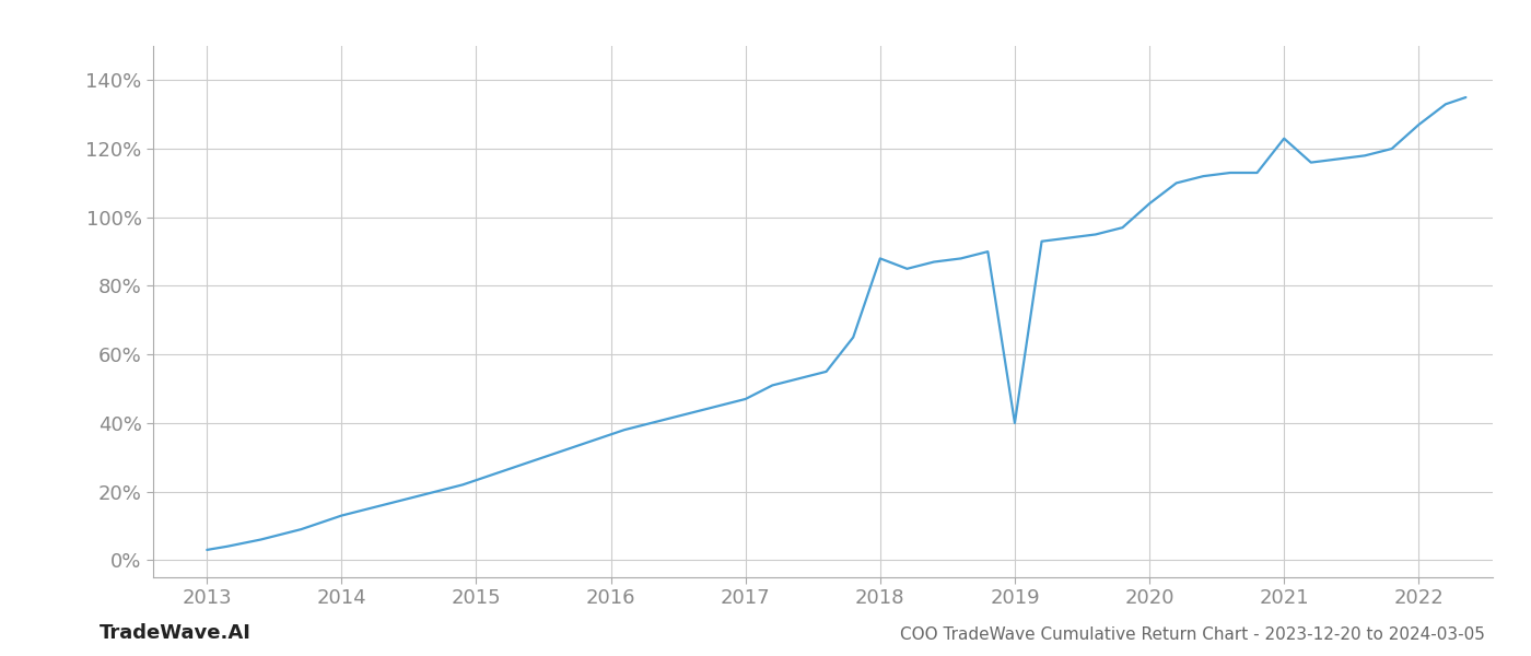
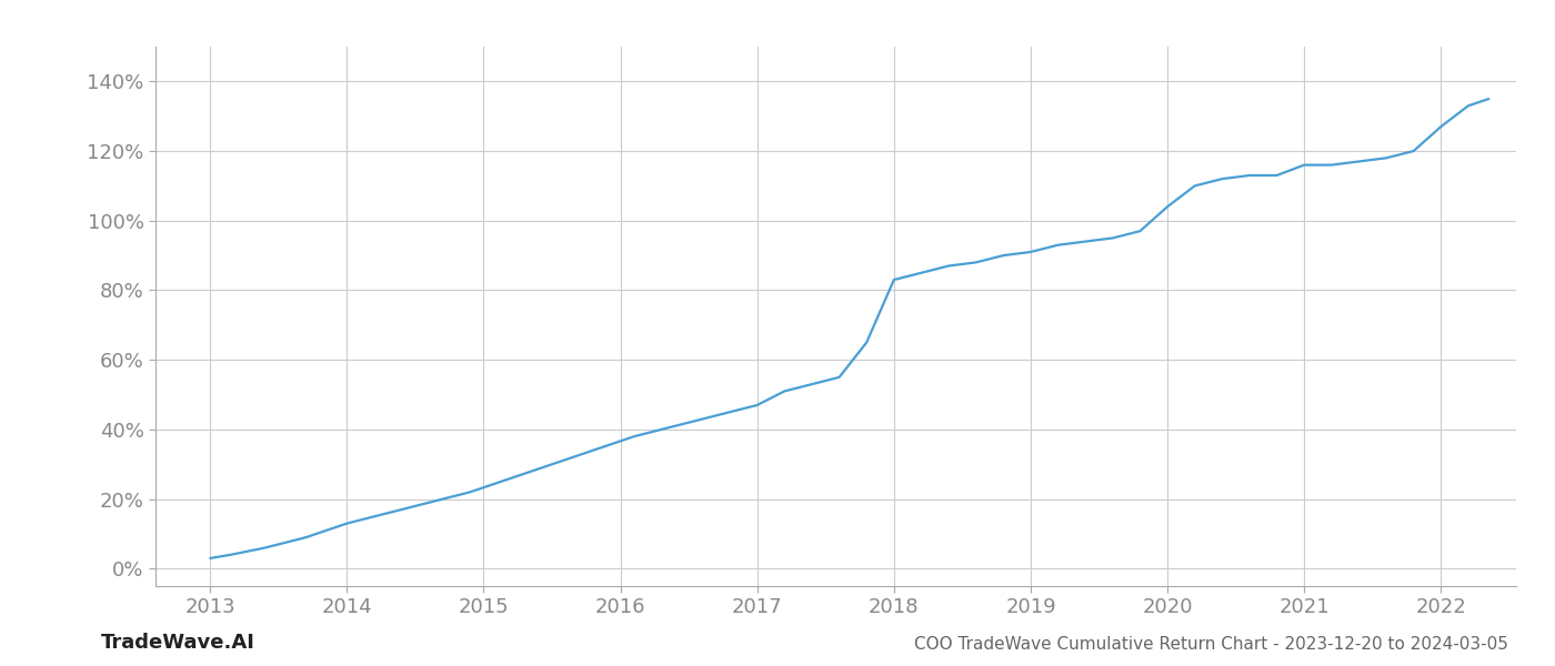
2018: 88% -> 83%
2019: 40% -> 91%
2021: 123% -> 116%
